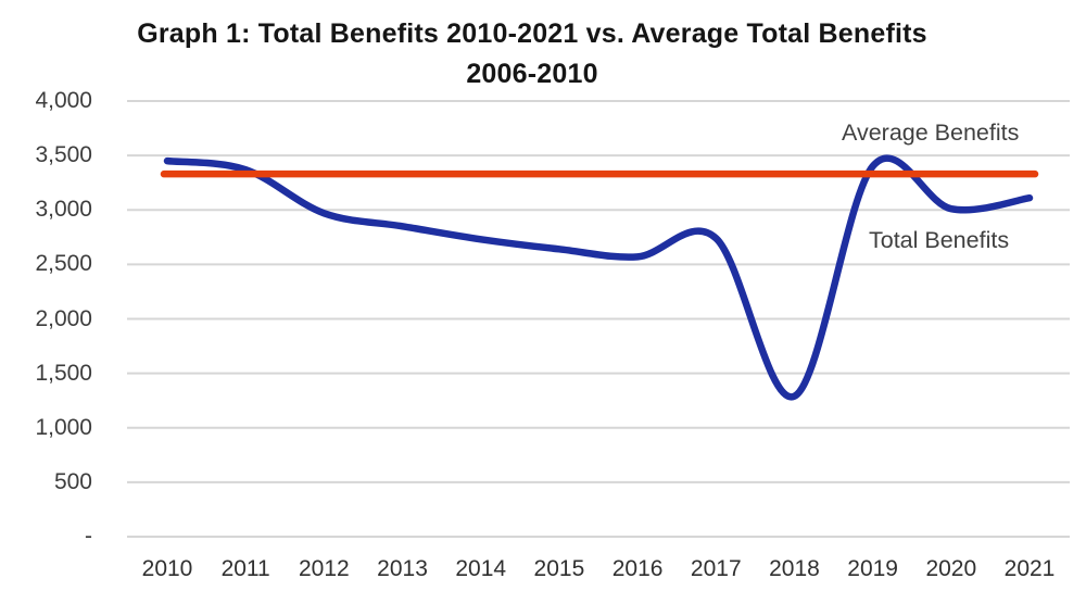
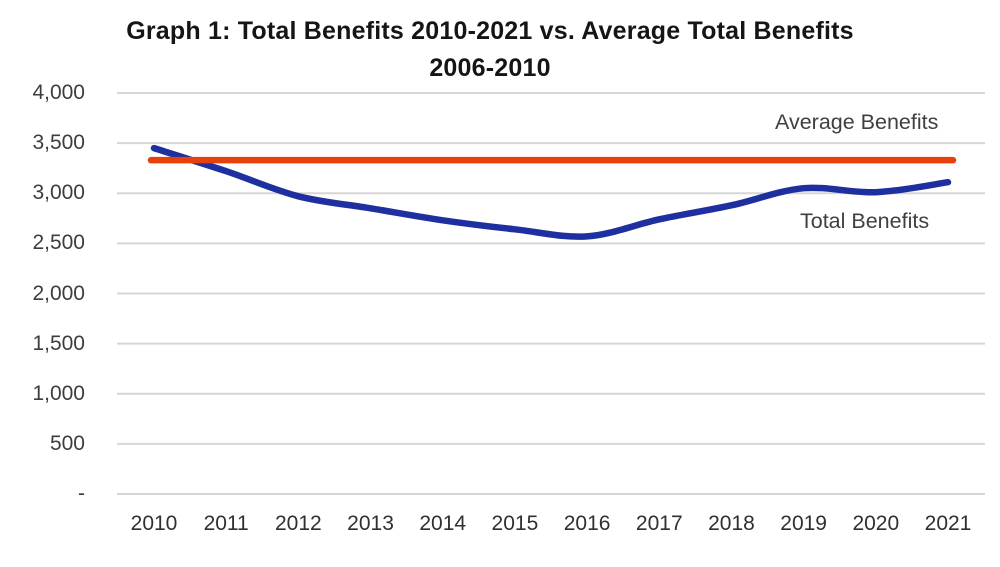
Total Benefits/2011: 3370 -> 3220
Total Benefits/2018: 1290 -> 2880
Total Benefits/2019: 3400 -> 3050
